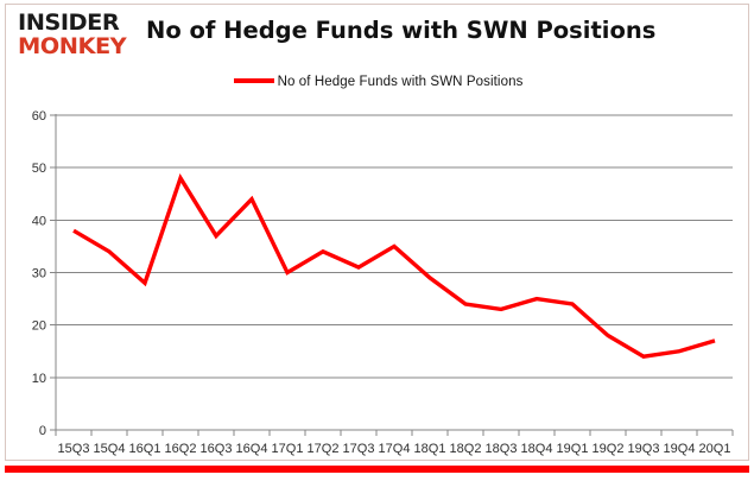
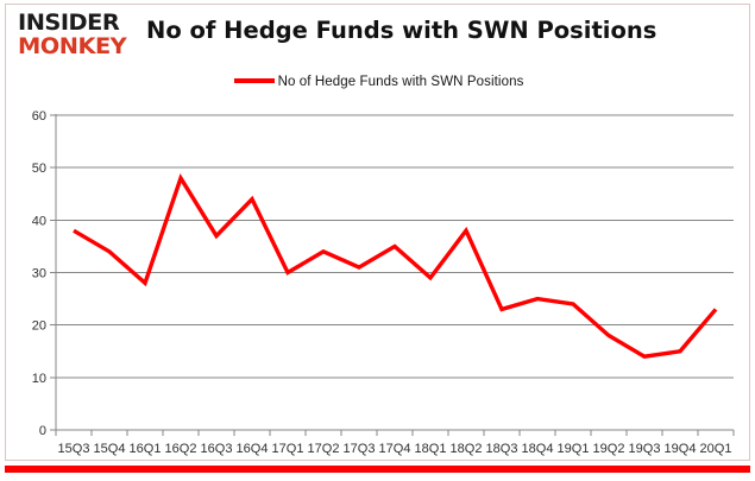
18Q2: 24 -> 38
20Q1: 17 -> 23
